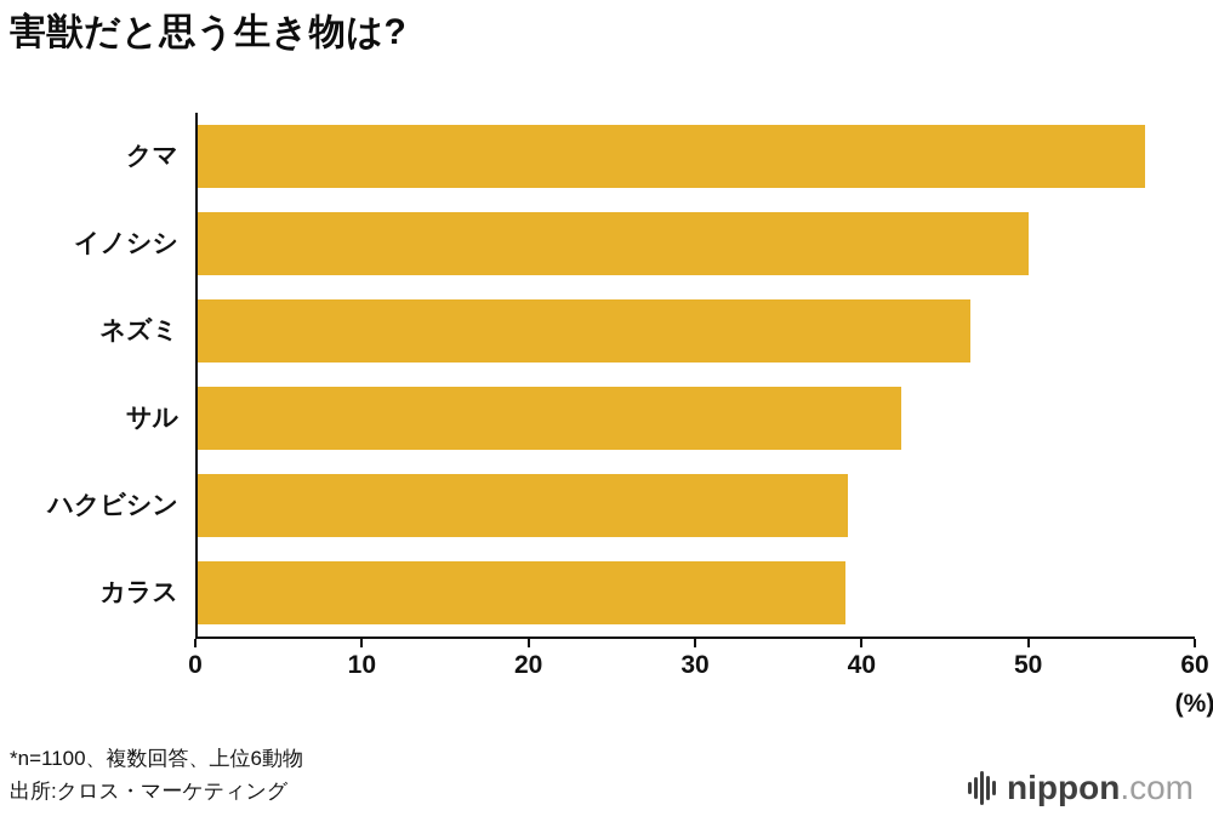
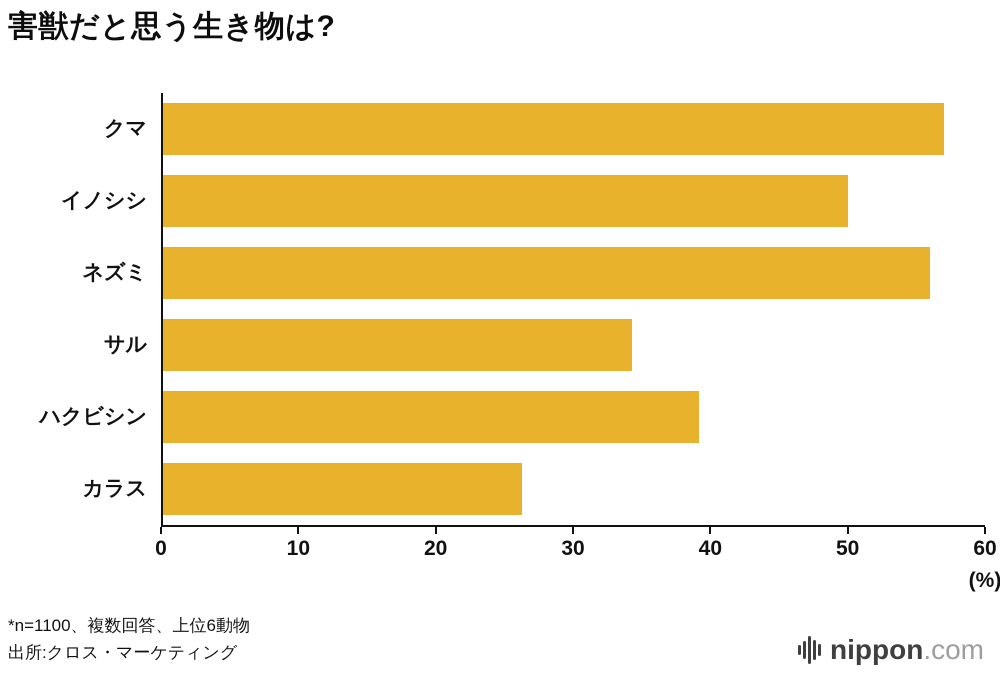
ネズミ: 46.5 -> 56.0
サル: 42.3 -> 34.2
カラス: 39.0 -> 26.2
